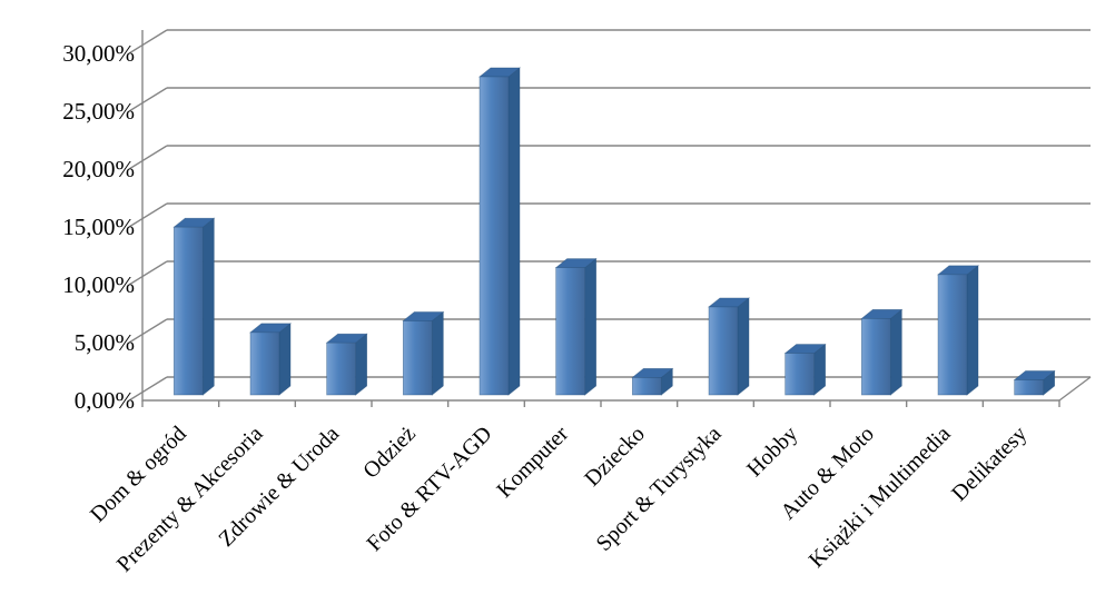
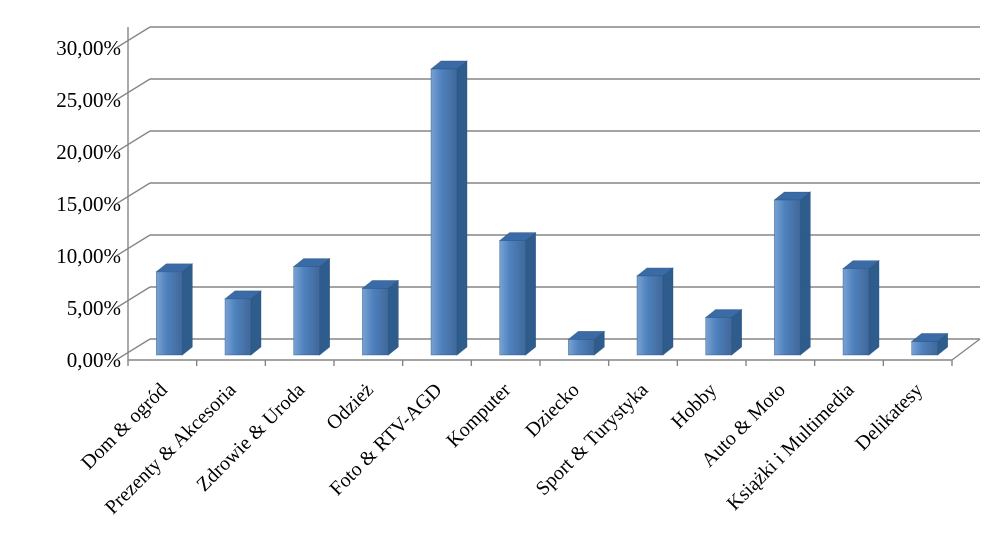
Dom & ogród: 14,5% -> 8,0%
Zdrowie & Uroda: 4,5% -> 8,5%
Auto & Moto: 6,6% -> 14,9%
Książki i Multimedia: 10,4% -> 8,3%
